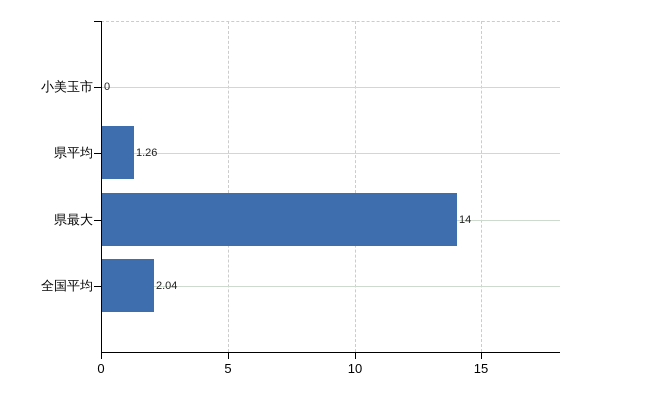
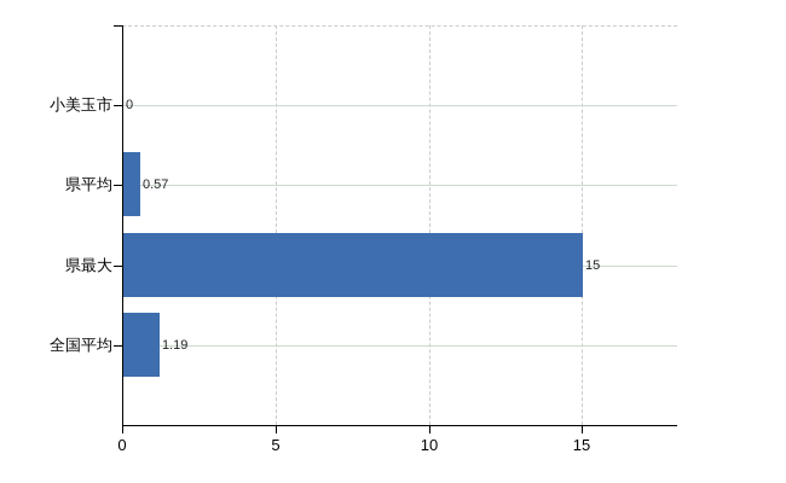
県平均: 1.26 -> 0.57
県最大: 14 -> 15
全国平均: 2.04 -> 1.19
